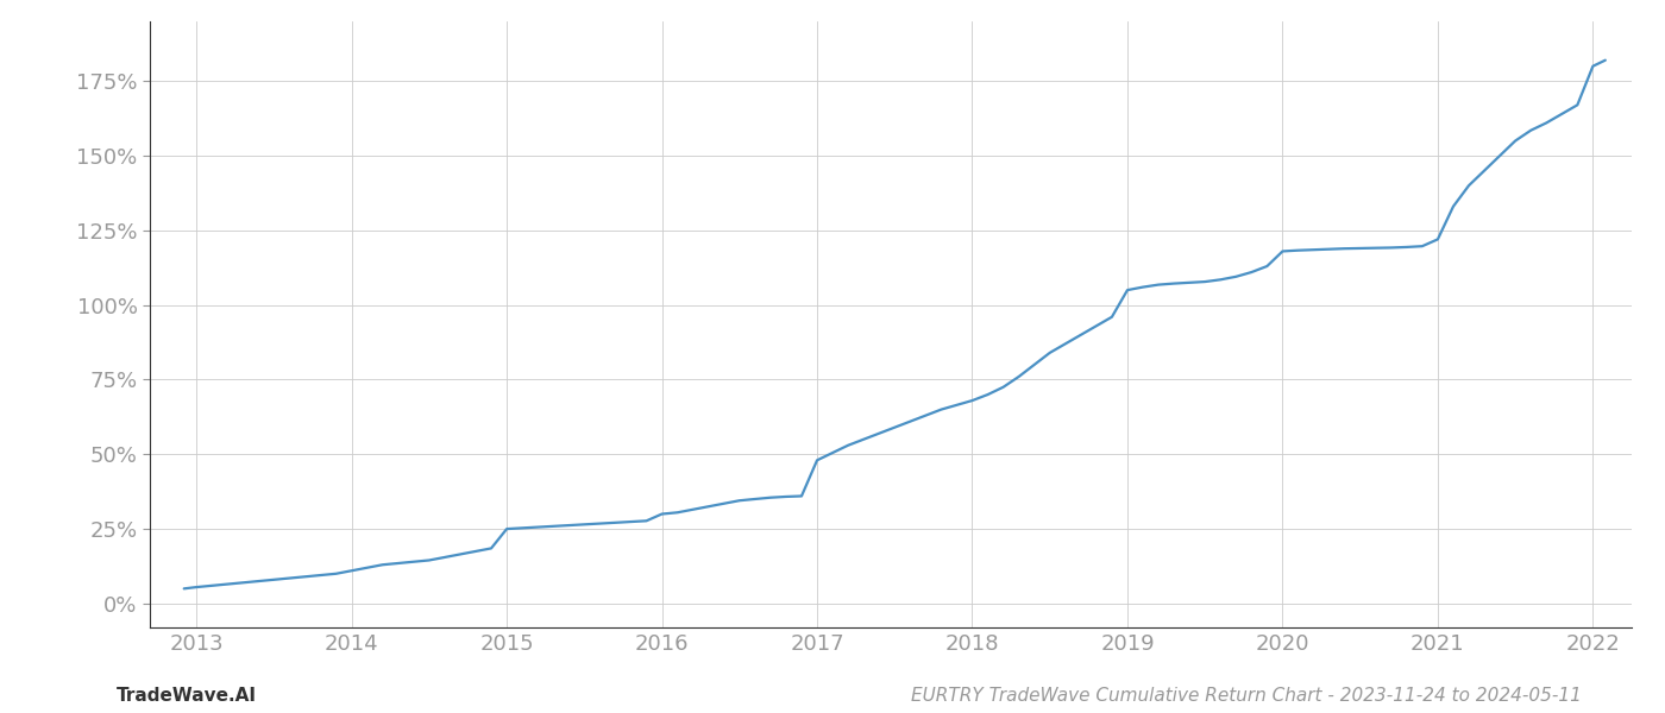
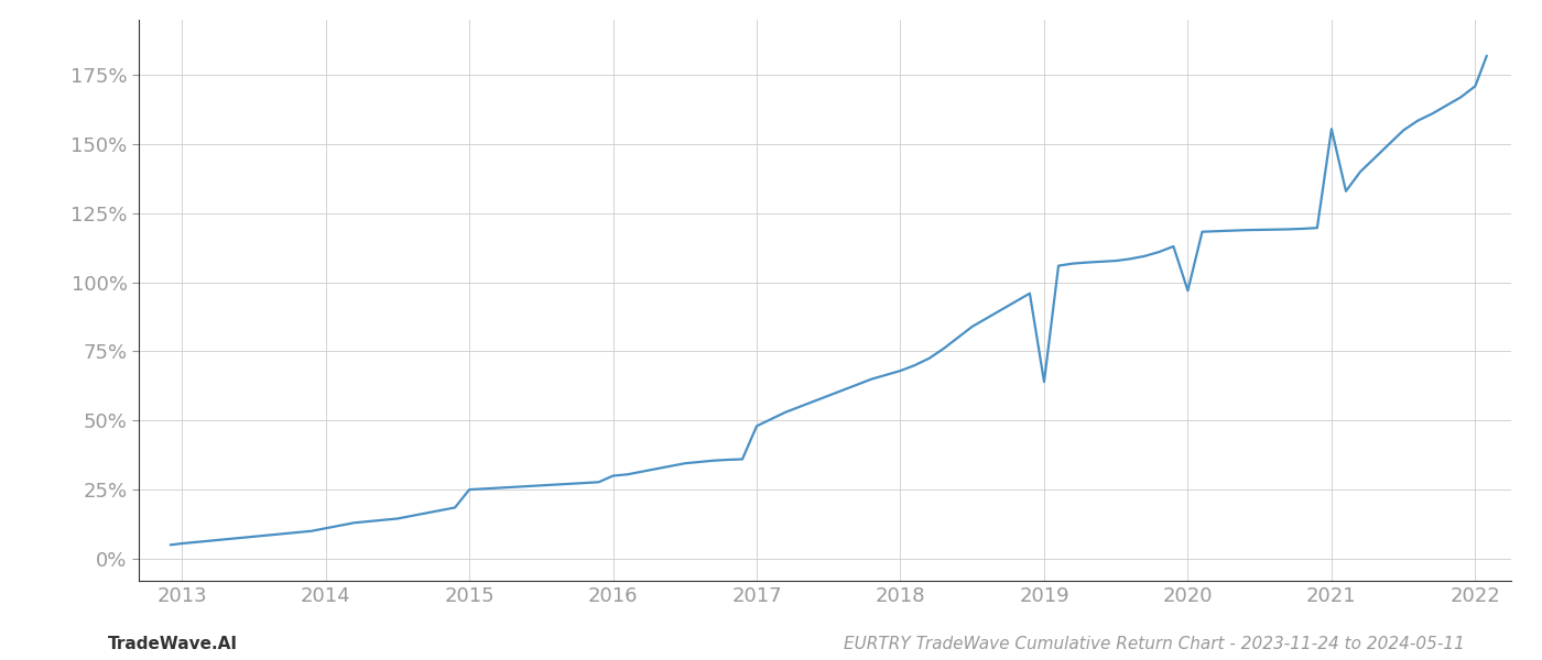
2019: 105.0% -> 64.0%
2020: 118.0% -> 97.0%
2021: 122.0% -> 155.5%
2022: 180.0% -> 171.0%
